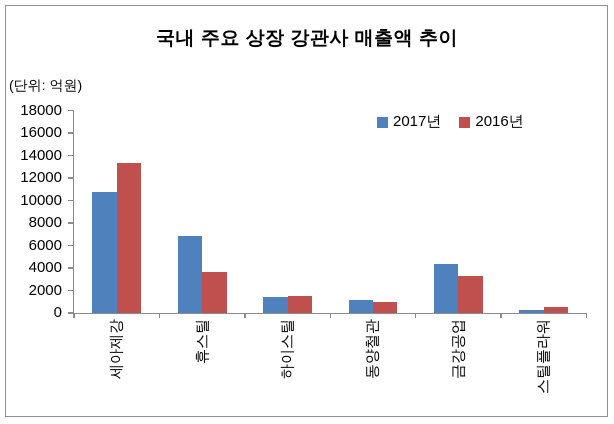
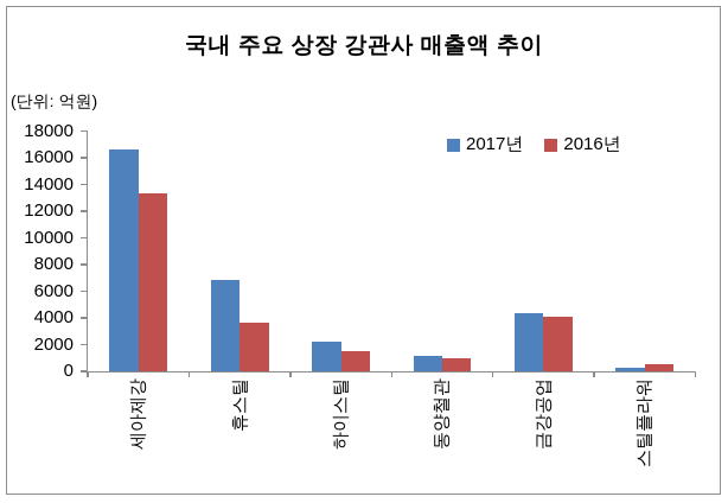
2017년/세아제강: 10800 -> 16600
2017년/하이스틸: 1400 -> 2200
2016년/금강공업: 3300 -> 4000
